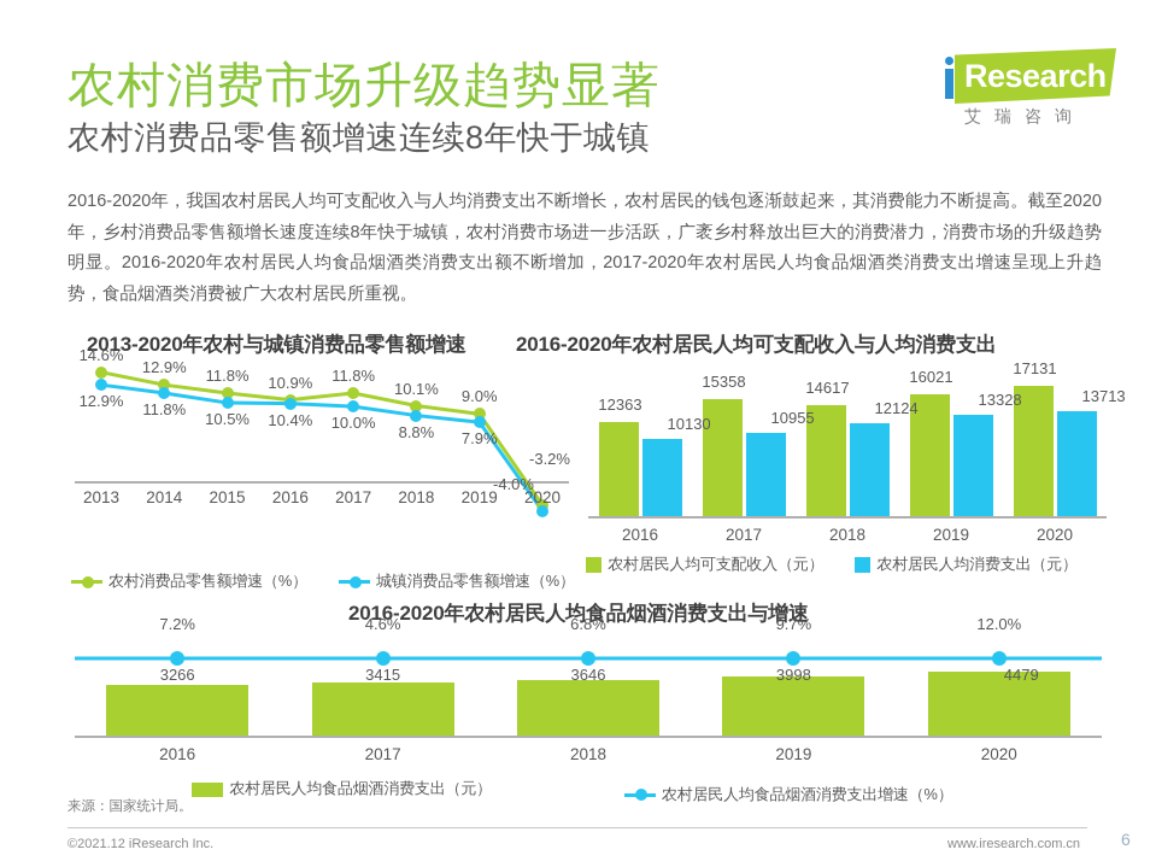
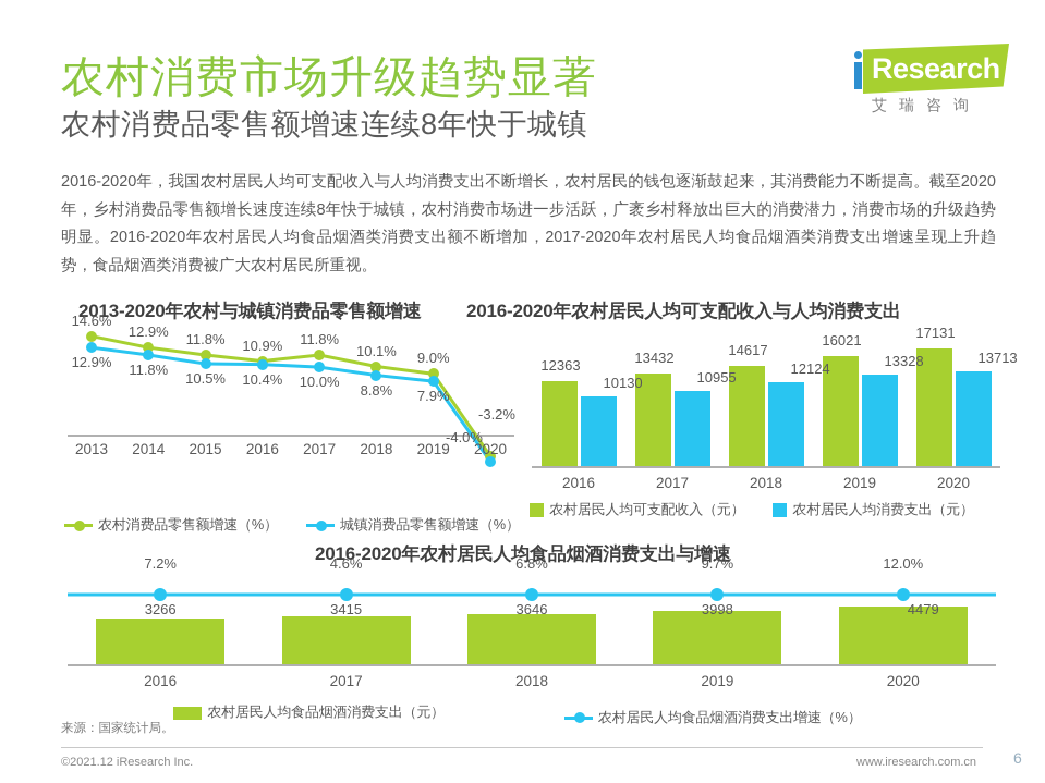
2016-2020年农村居民人均可支配收入与人均消费支出/农村居民人均可支配收入（元）/2017: 15358 -> 13432
